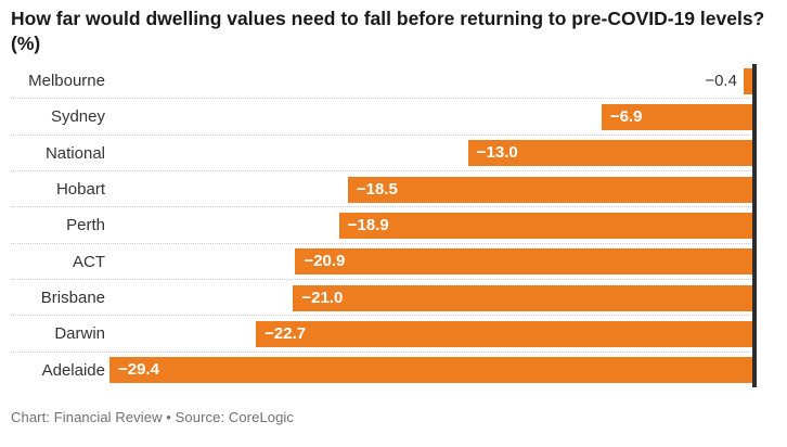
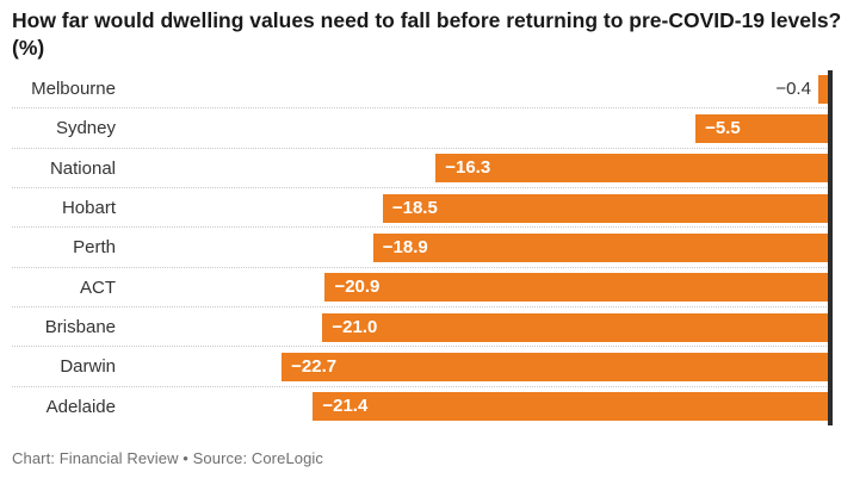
Sydney: −6.9 -> −5.5
National: −13.0 -> −16.3
Adelaide: −29.4 -> −21.4
